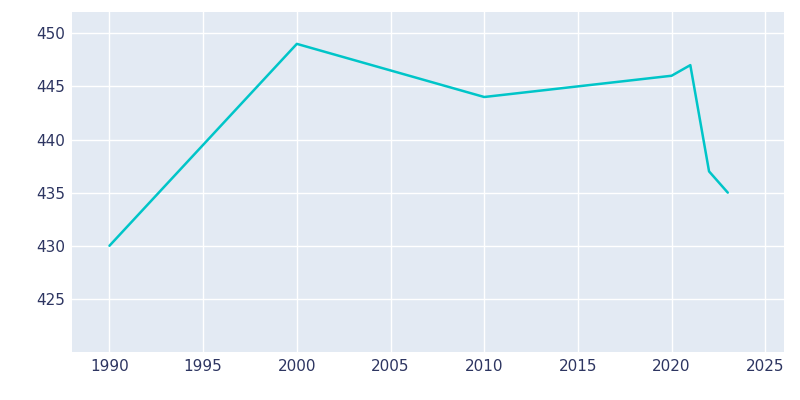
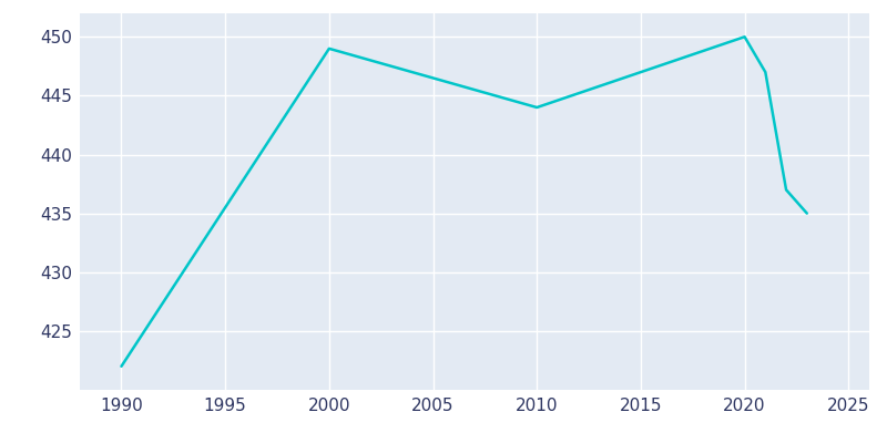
1990: 430 -> 422
2020: 446 -> 450
